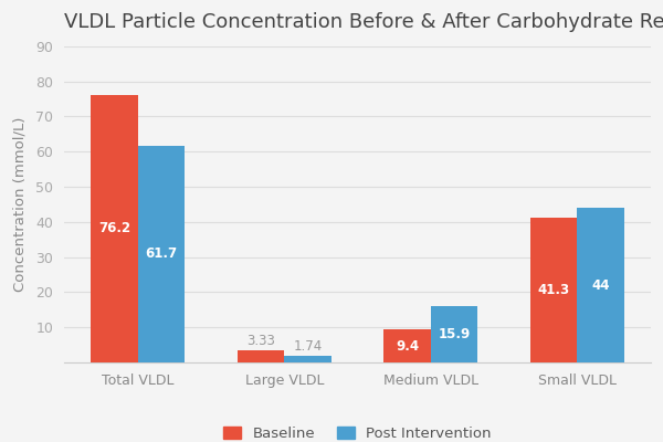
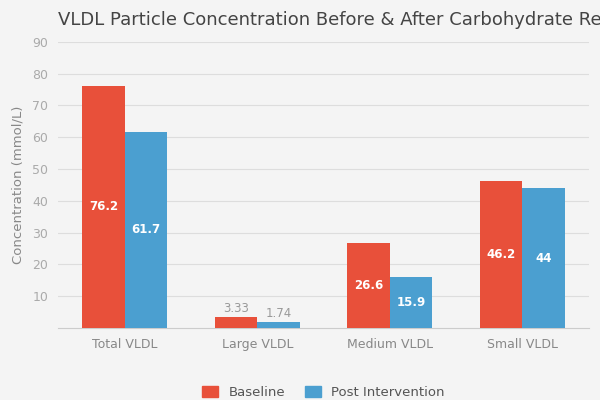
Baseline/Medium VLDL: 9.4 -> 26.6
Baseline/Small VLDL: 41.3 -> 46.2
